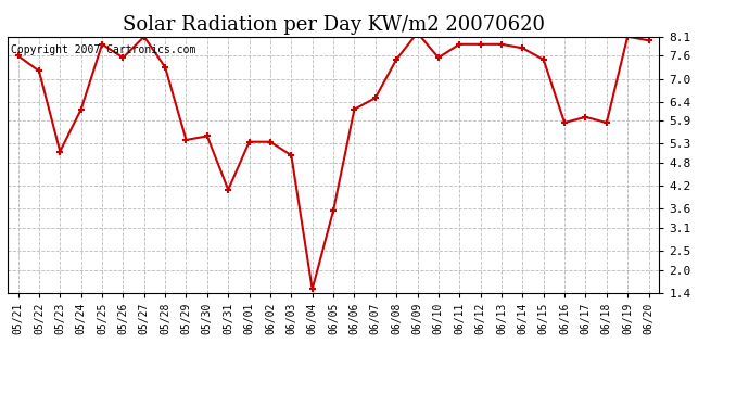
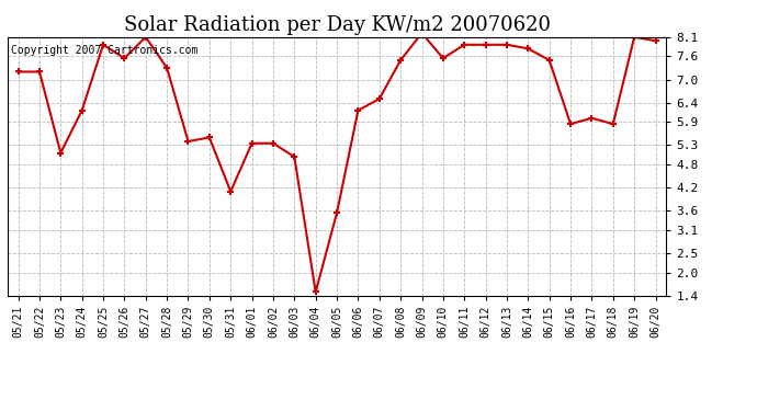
05/21: 7.60 -> 7.20
